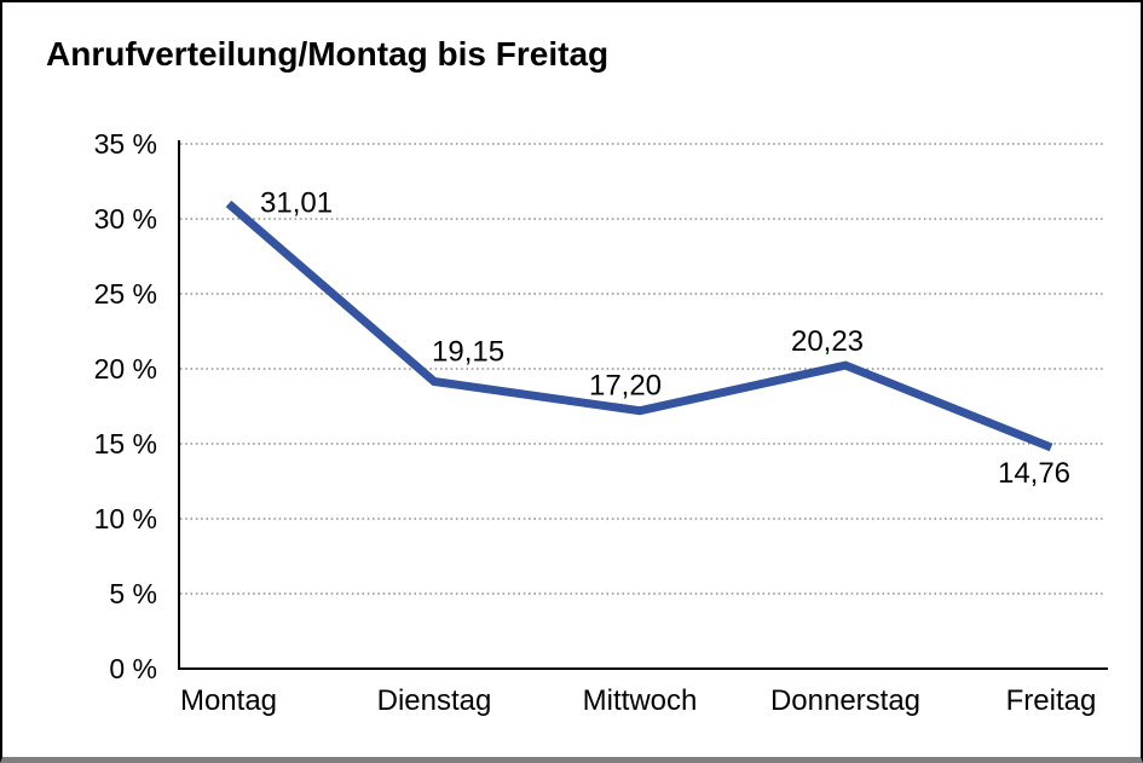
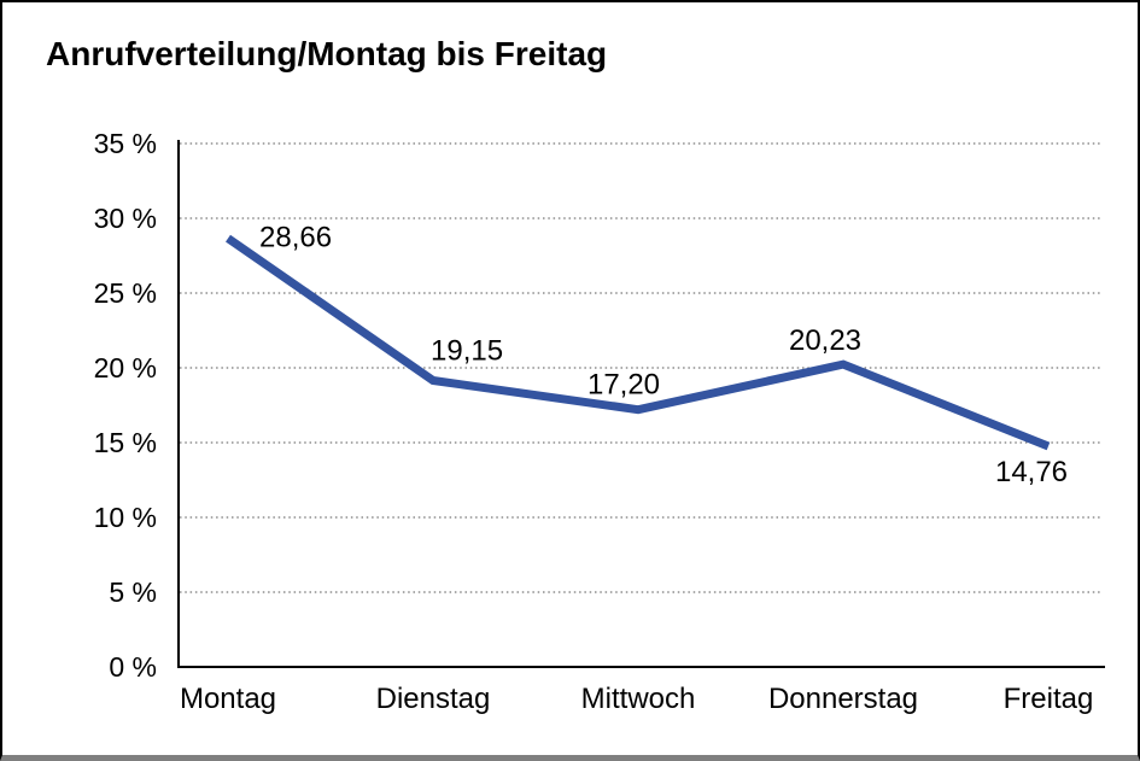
Montag: 31,01 -> 28,66
